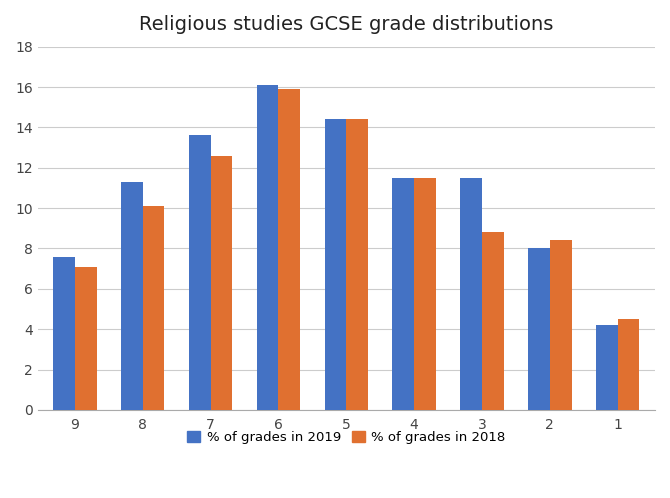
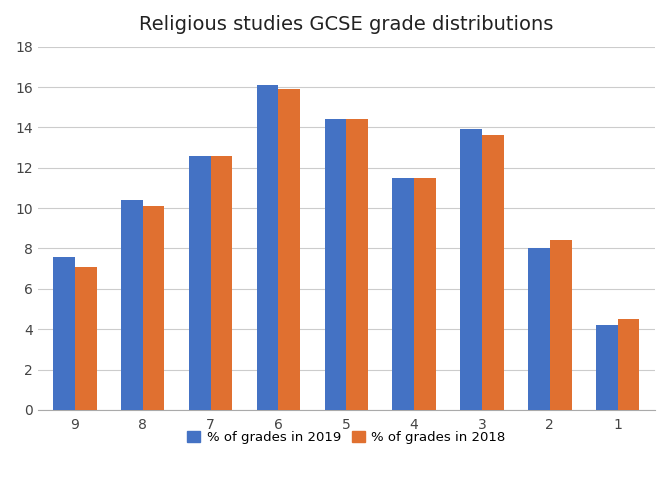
% of grades in 2019/8: 11.3 -> 10.4
% of grades in 2019/7: 13.6 -> 12.6
% of grades in 2019/3: 11.5 -> 13.9
% of grades in 2018/3: 8.8 -> 13.6
